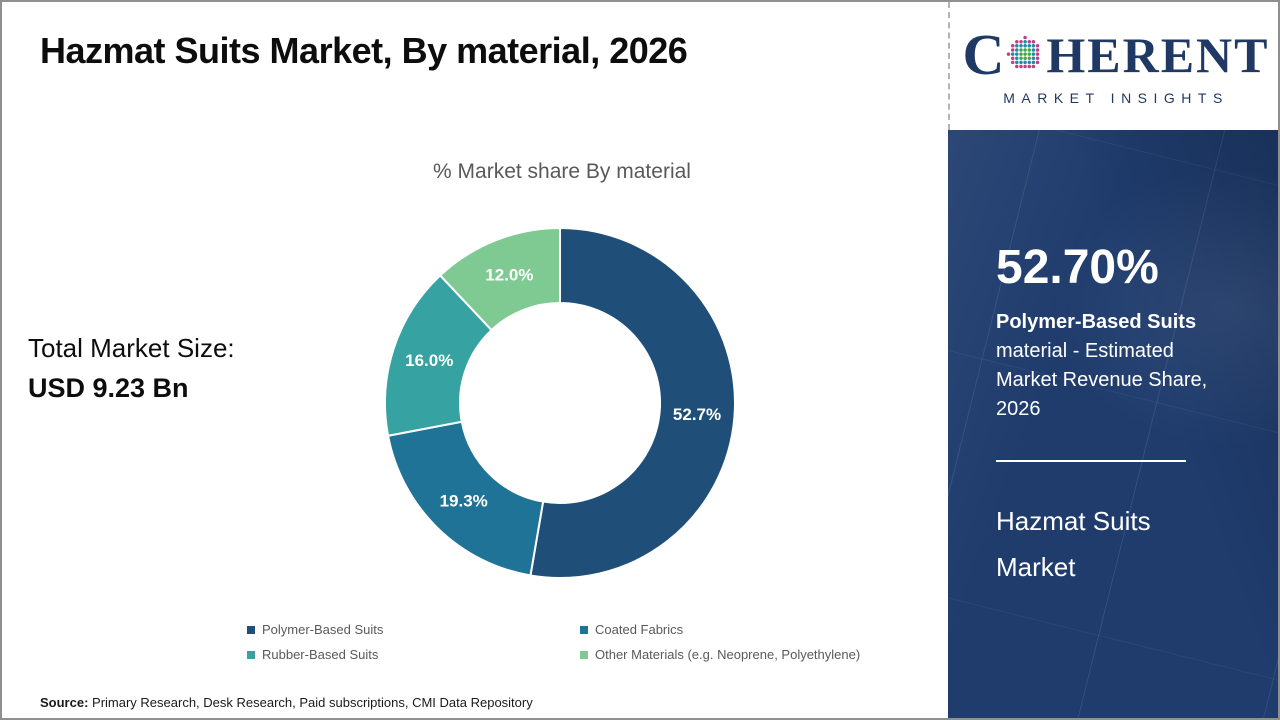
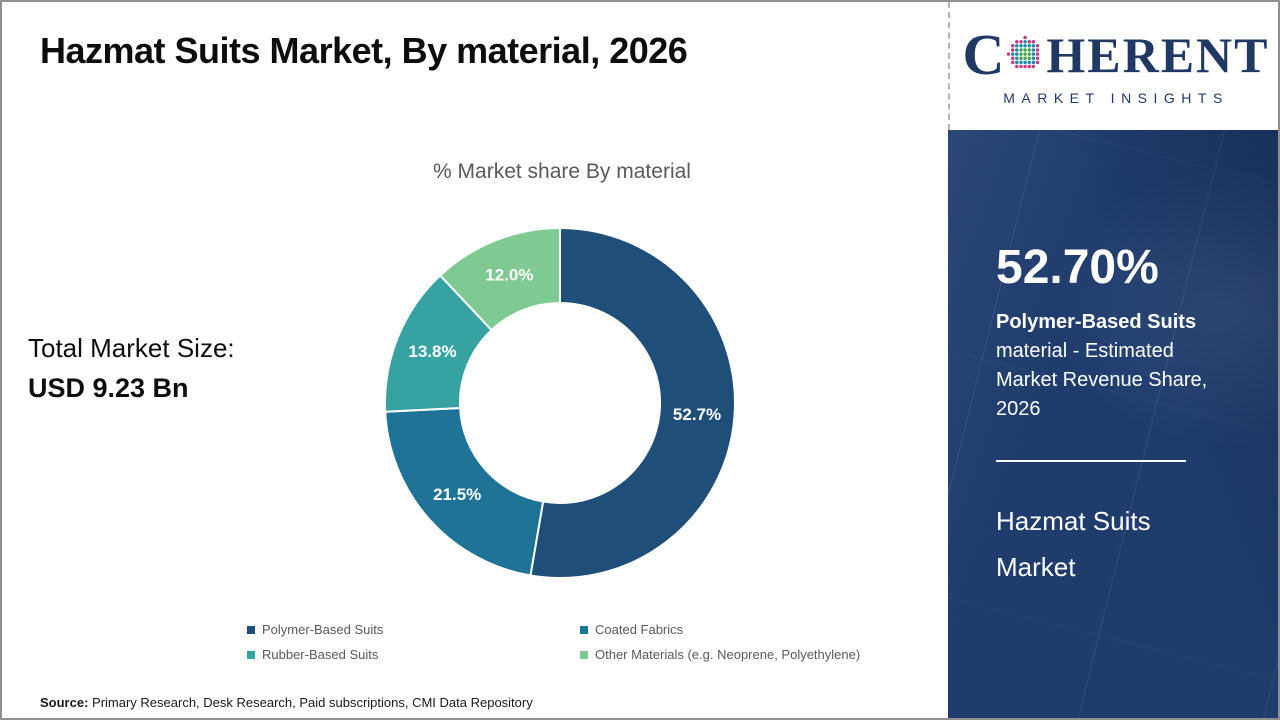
Coated Fabrics: 19.3% -> 21.5%
Rubber-Based Suits: 16.0% -> 13.8%
